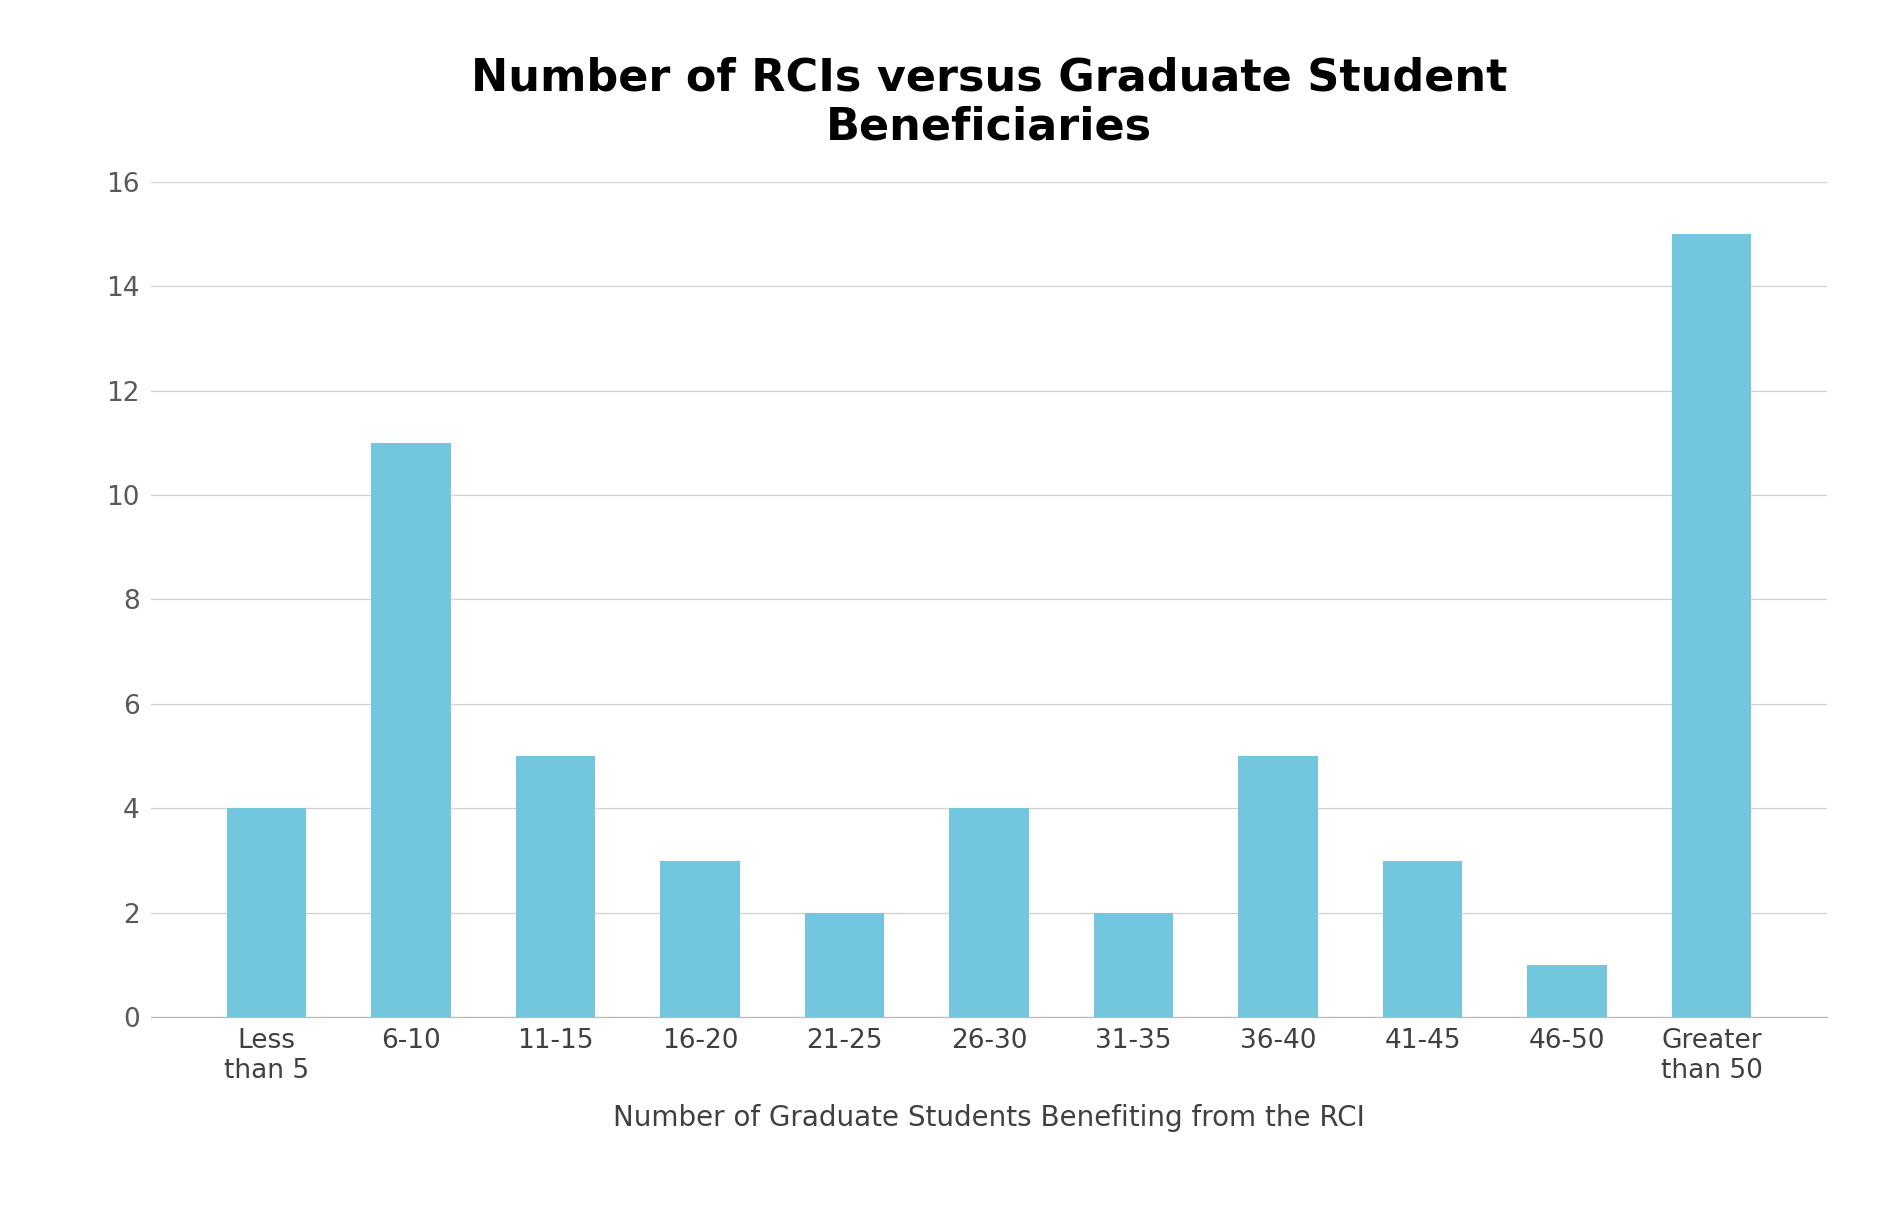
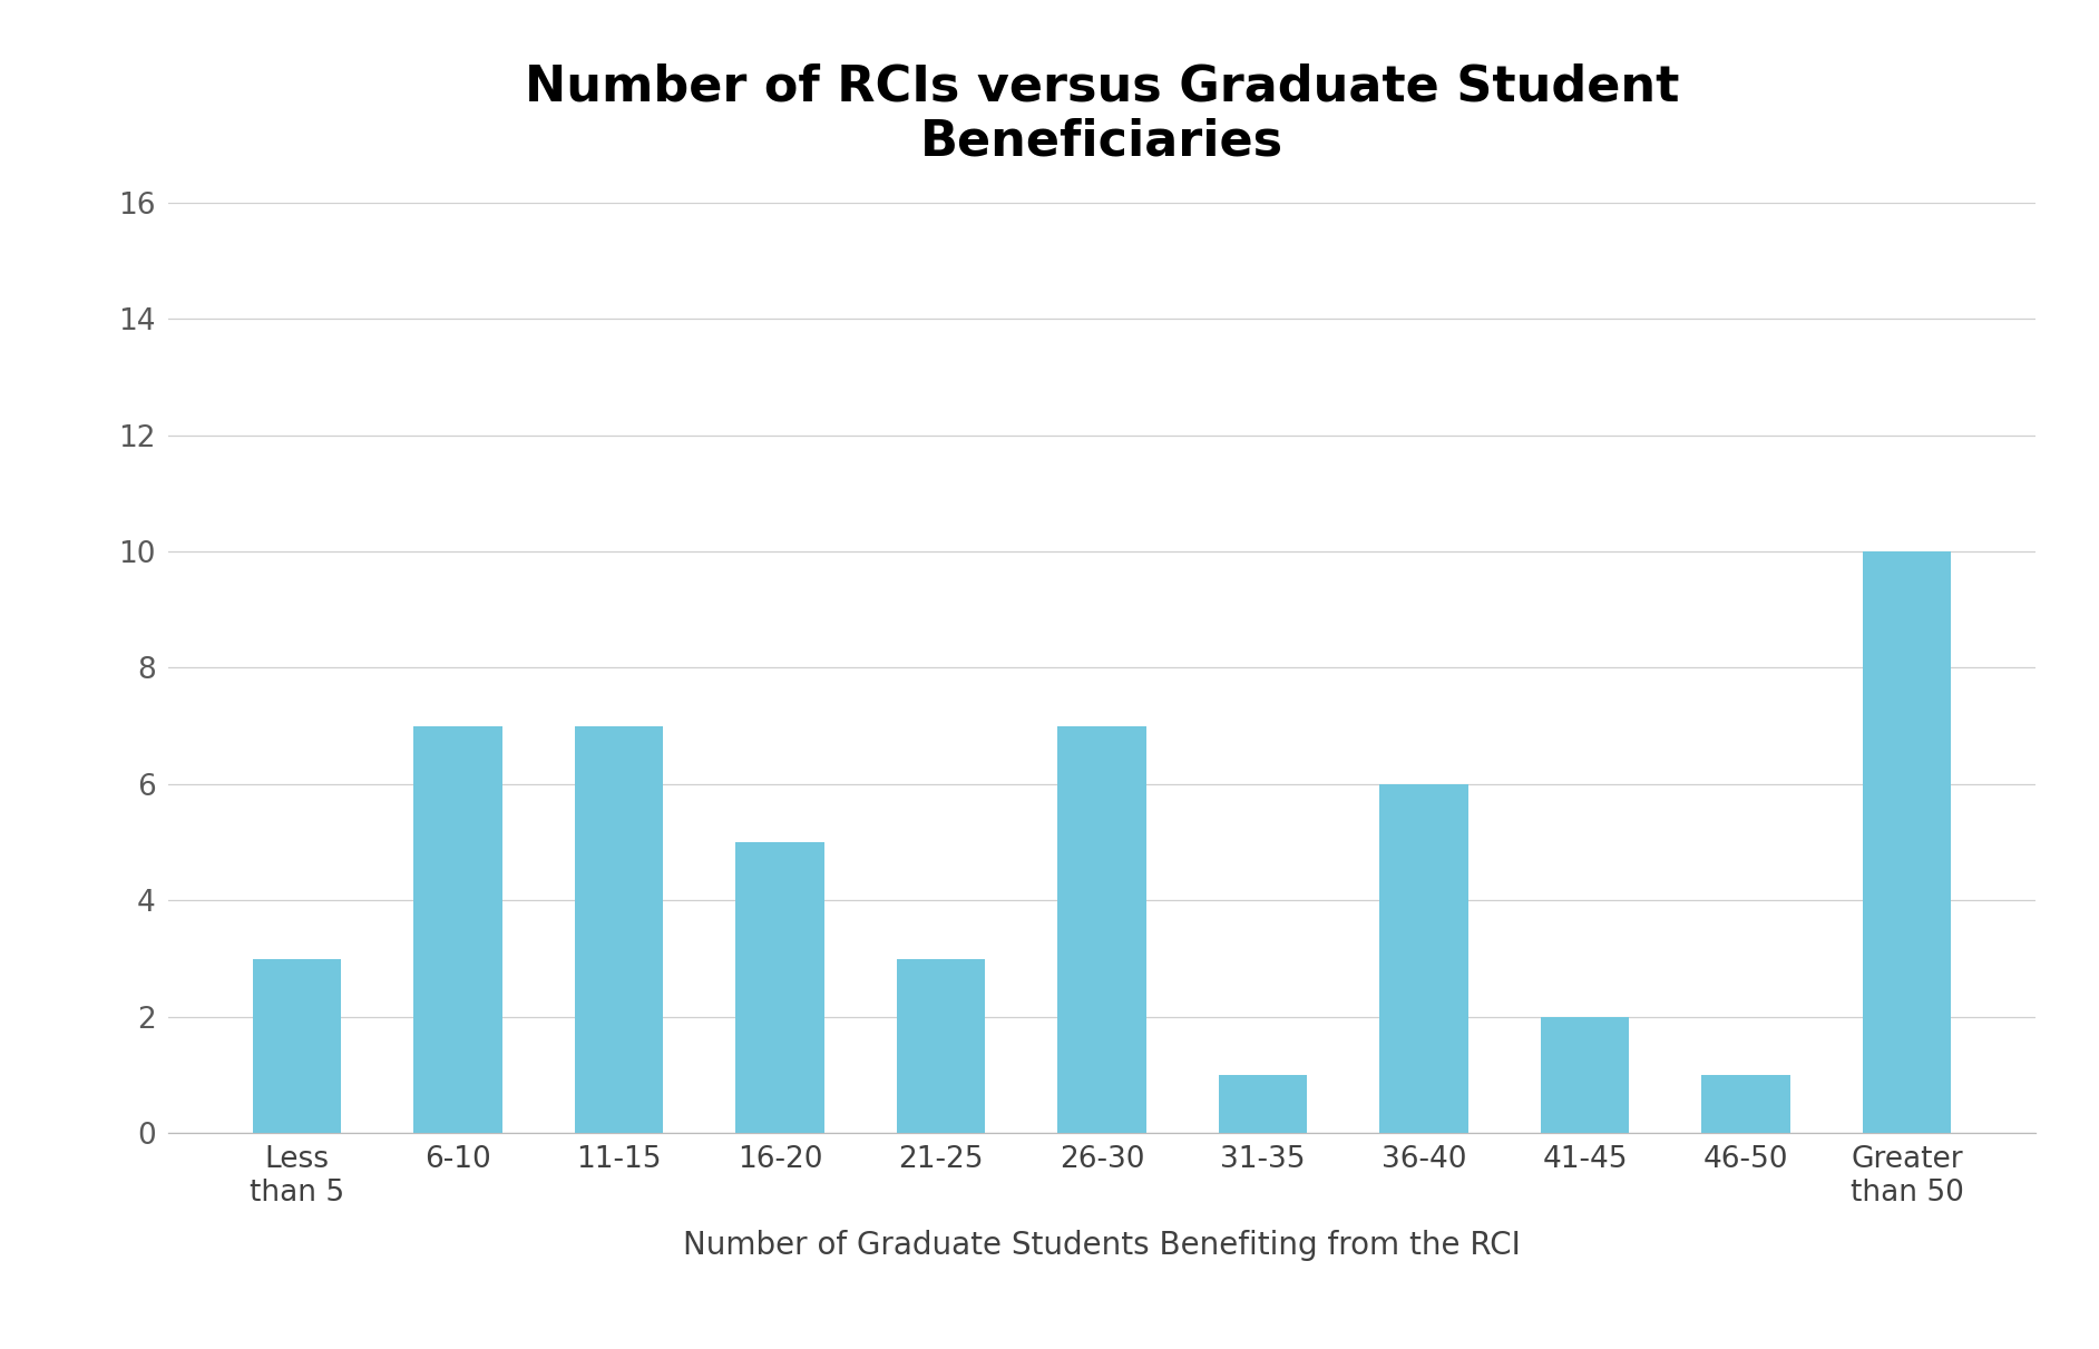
Less than 5: 4 -> 3
6-10: 11 -> 7
11-15: 5 -> 7
16-20: 3 -> 5
21-25: 2 -> 3
26-30: 4 -> 7
31-35: 2 -> 1
36-40: 5 -> 6
41-45: 3 -> 2
Greater than 50: 15 -> 10
